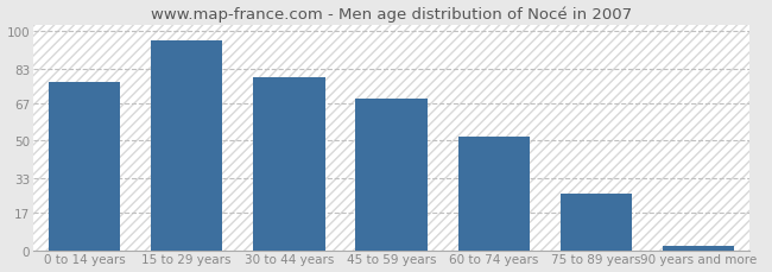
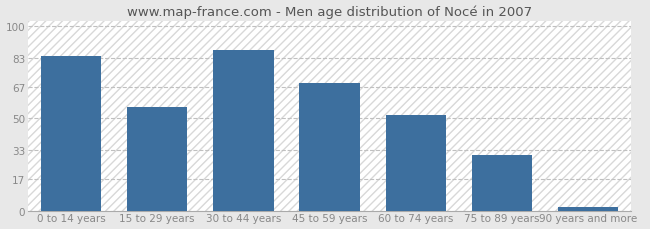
0 to 14 years: 77 -> 84
15 to 29 years: 96 -> 56
30 to 44 years: 79 -> 87
75 to 89 years: 26 -> 30
